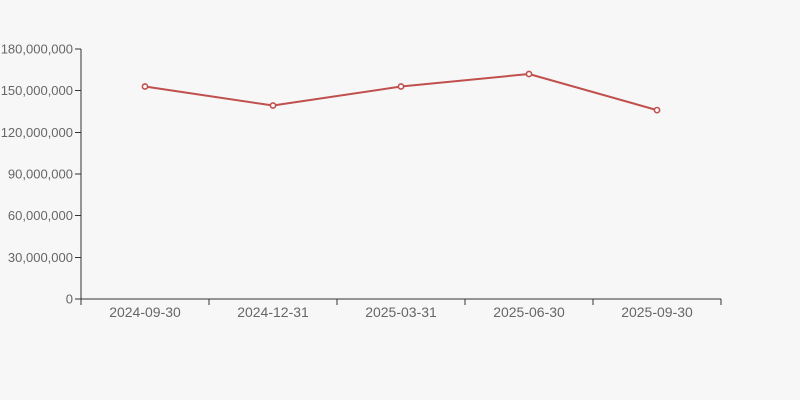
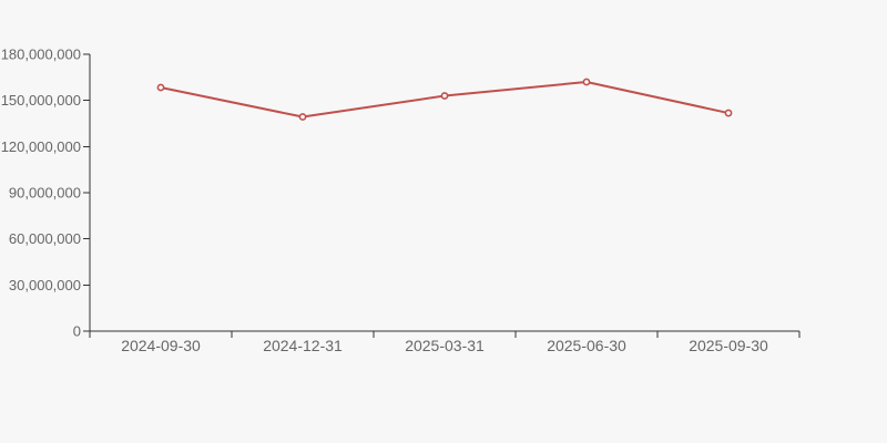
2024-09-30: 153000000 -> 158000000
2025-09-30: 136000000 -> 142000000
